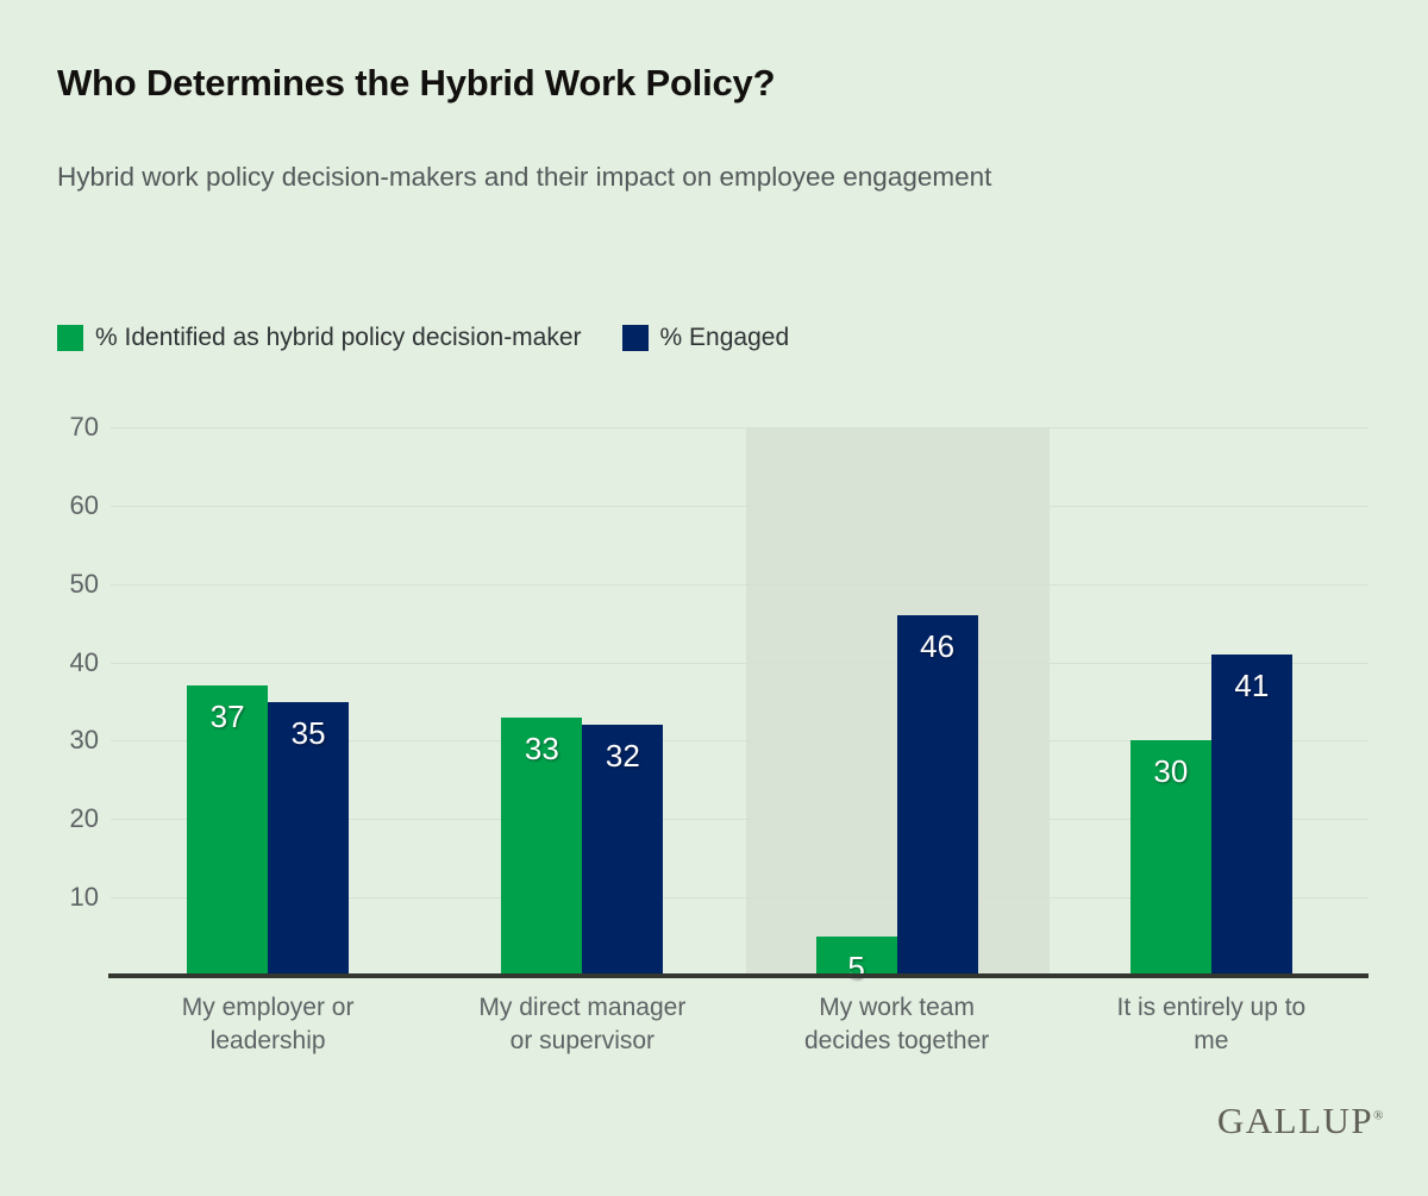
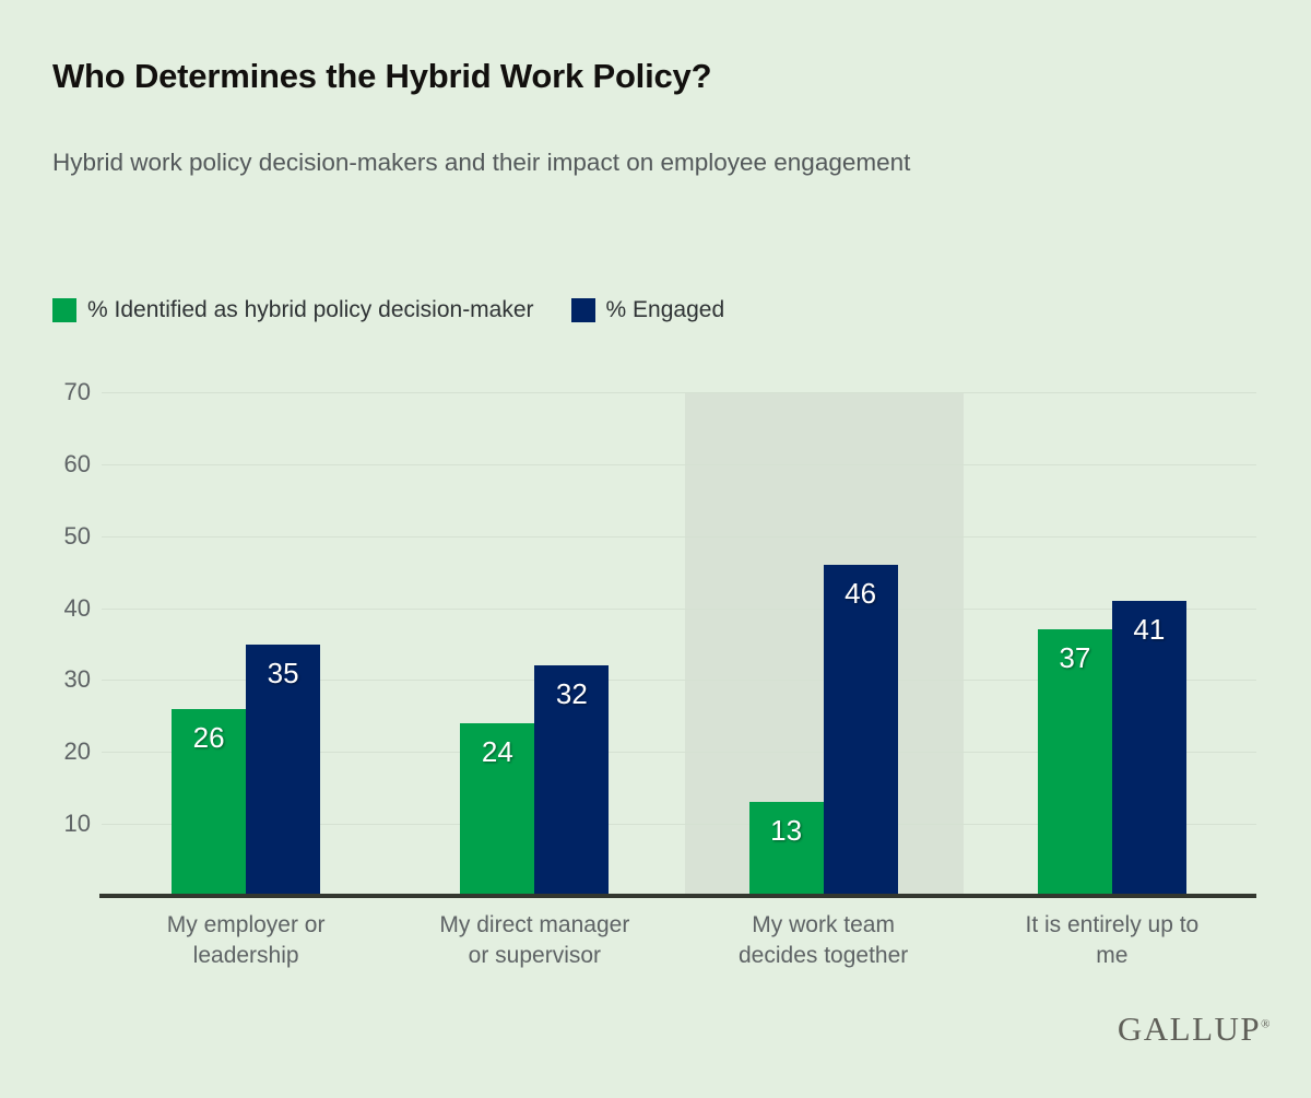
% Identified as hybrid policy decision-maker/My employer or leadership: 37 -> 26
% Identified as hybrid policy decision-maker/My direct manager or supervisor: 33 -> 24
% Identified as hybrid policy decision-maker/My work team decides together: 5 -> 13
% Identified as hybrid policy decision-maker/It is entirely up to me: 30 -> 37
